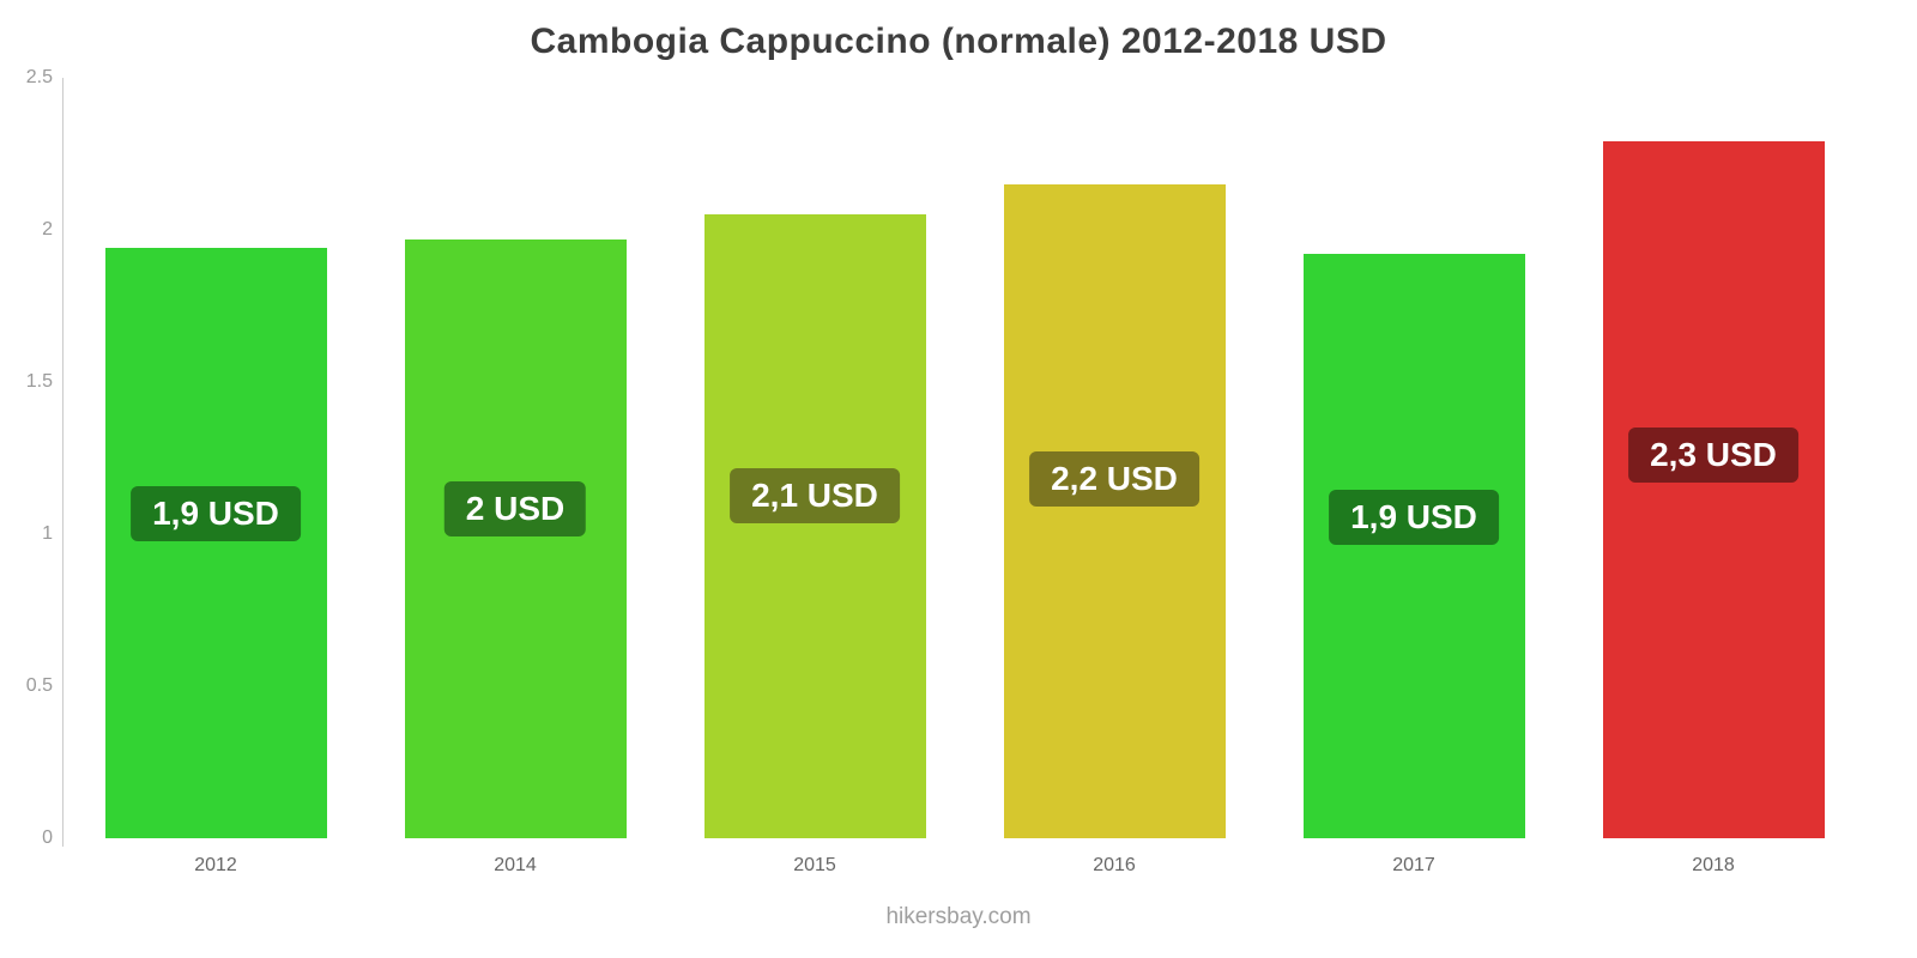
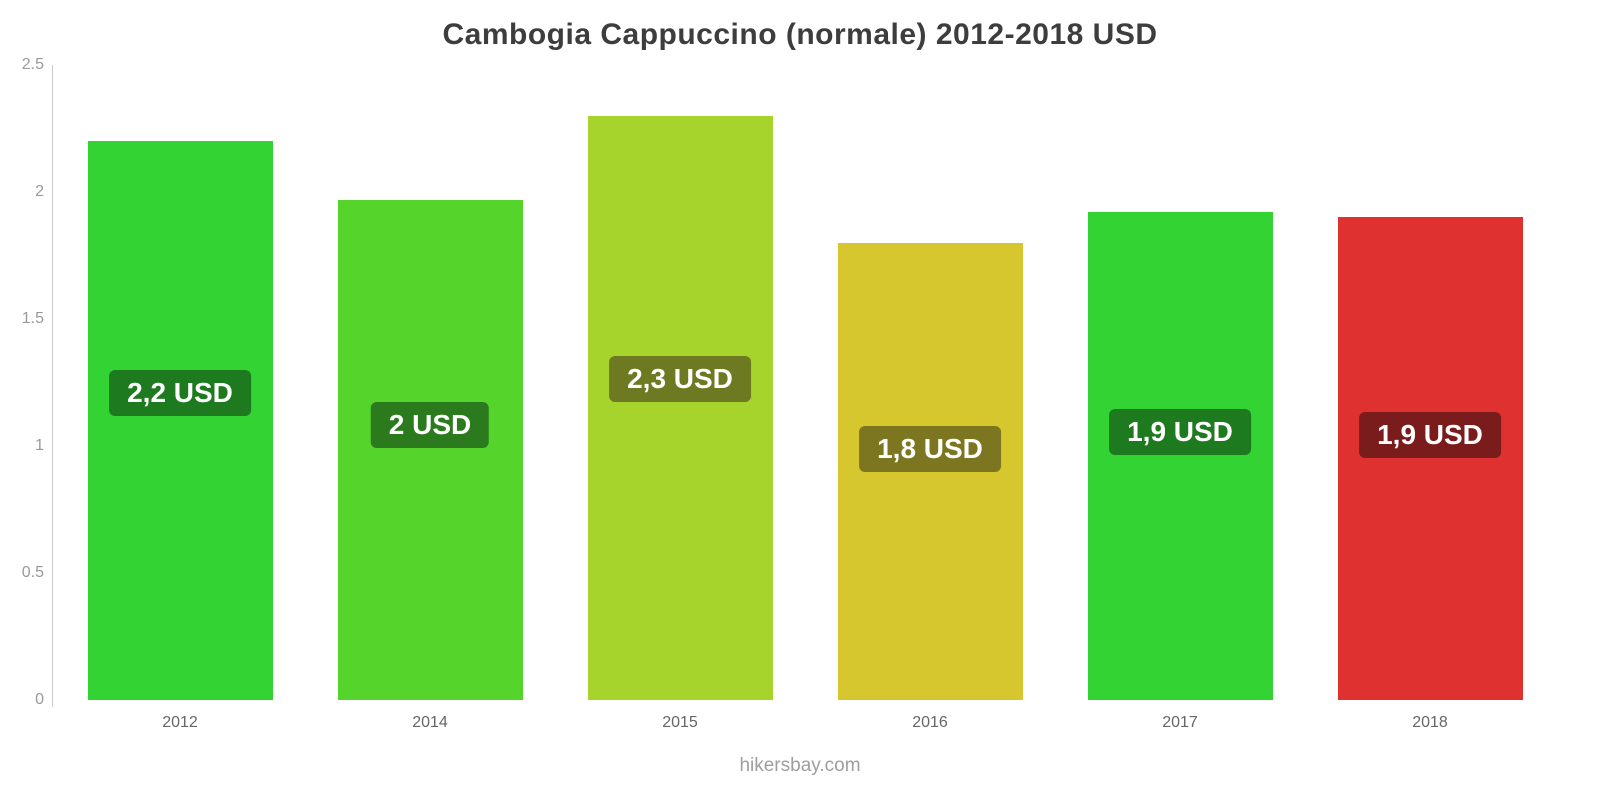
2012: 1,9 -> 2,2
2015: 2,1 -> 2,3
2016: 2,2 -> 1,8
2018: 2,3 -> 1,9
